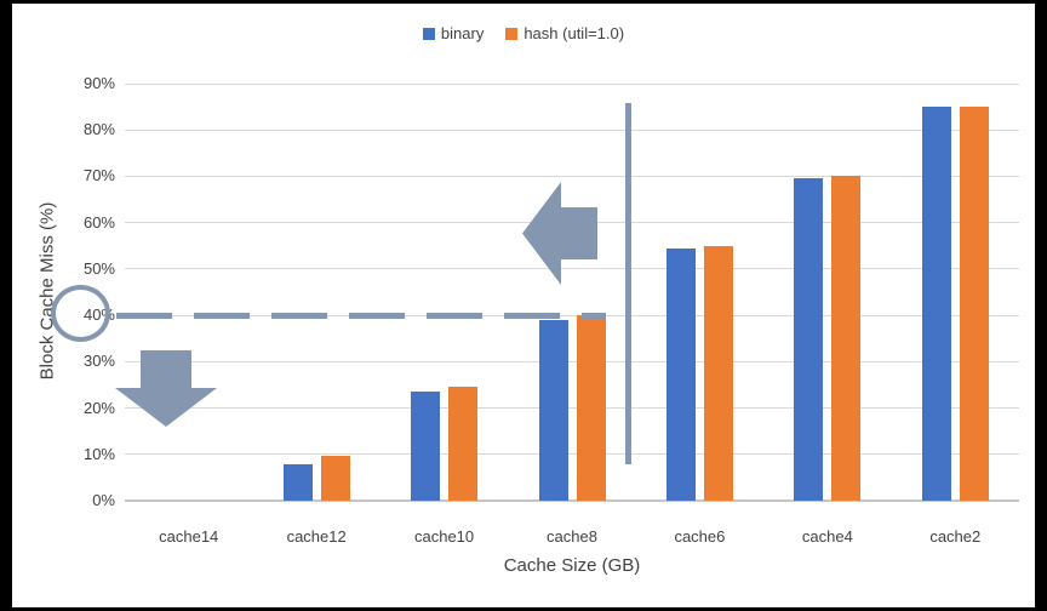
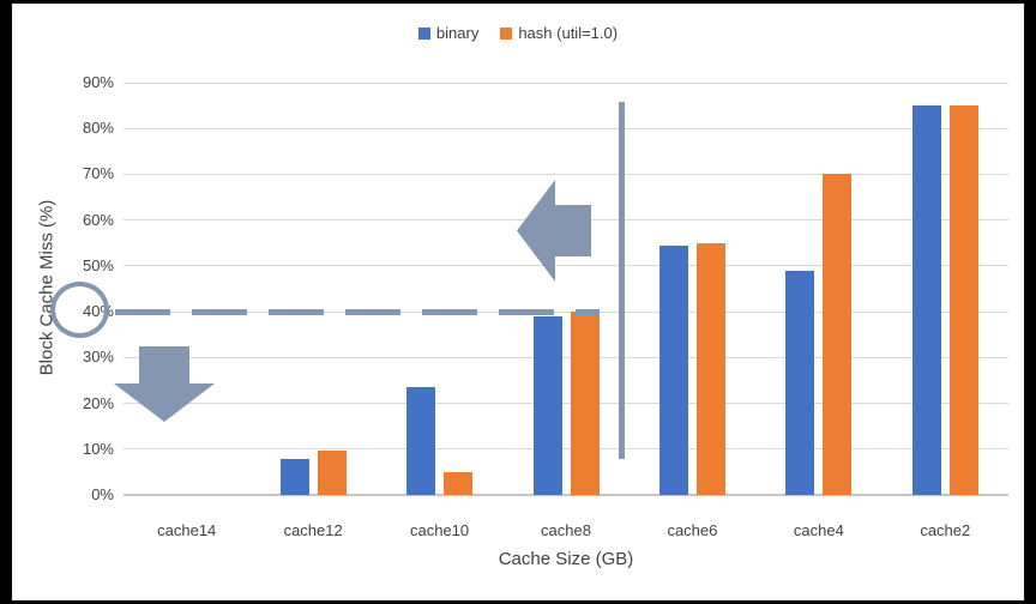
hash (util=1.0)/cache10: 25% -> 5%
binary/cache4: 70% -> 49%
